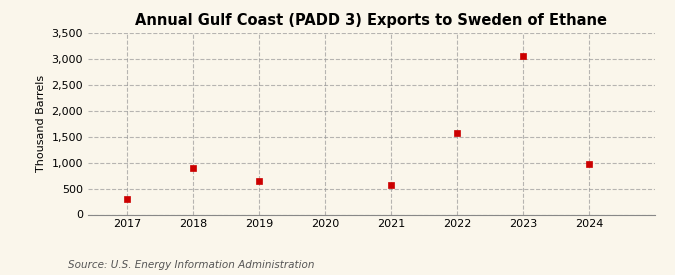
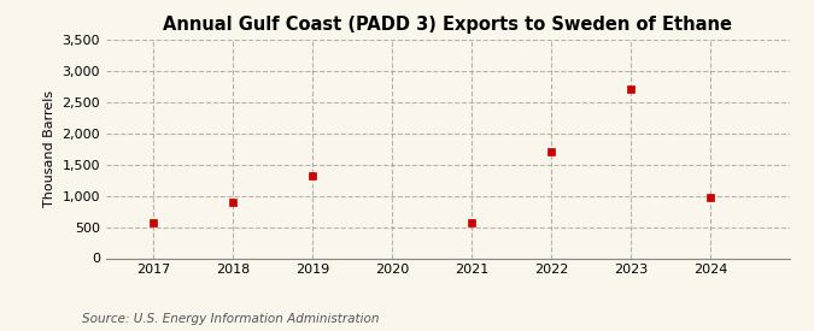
2017: 300 -> 560
2019: 640 -> 1,320
2022: 1,580 -> 1,700
2023: 3,070 -> 2,700
